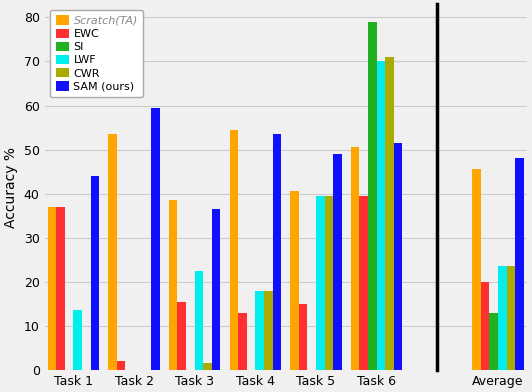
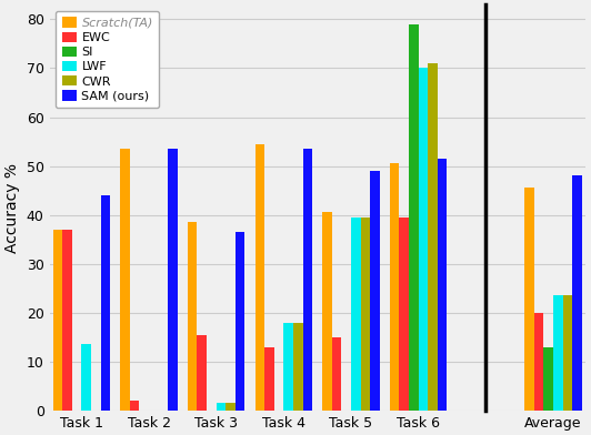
SAM (ours)/Task 2: 59.5 -> 53.5
LWF/Task 3: 22.5 -> 1.5
